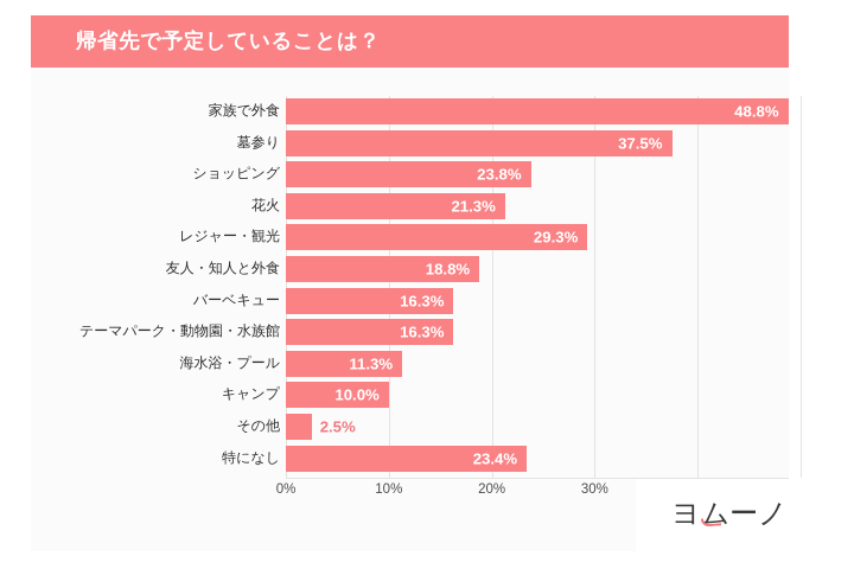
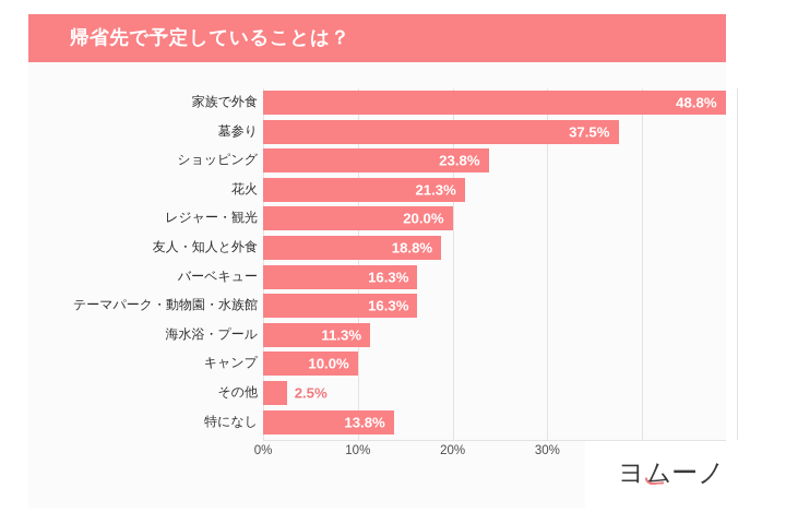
レジャー・観光: 29.3% -> 20.0%
特になし: 23.4% -> 13.8%
